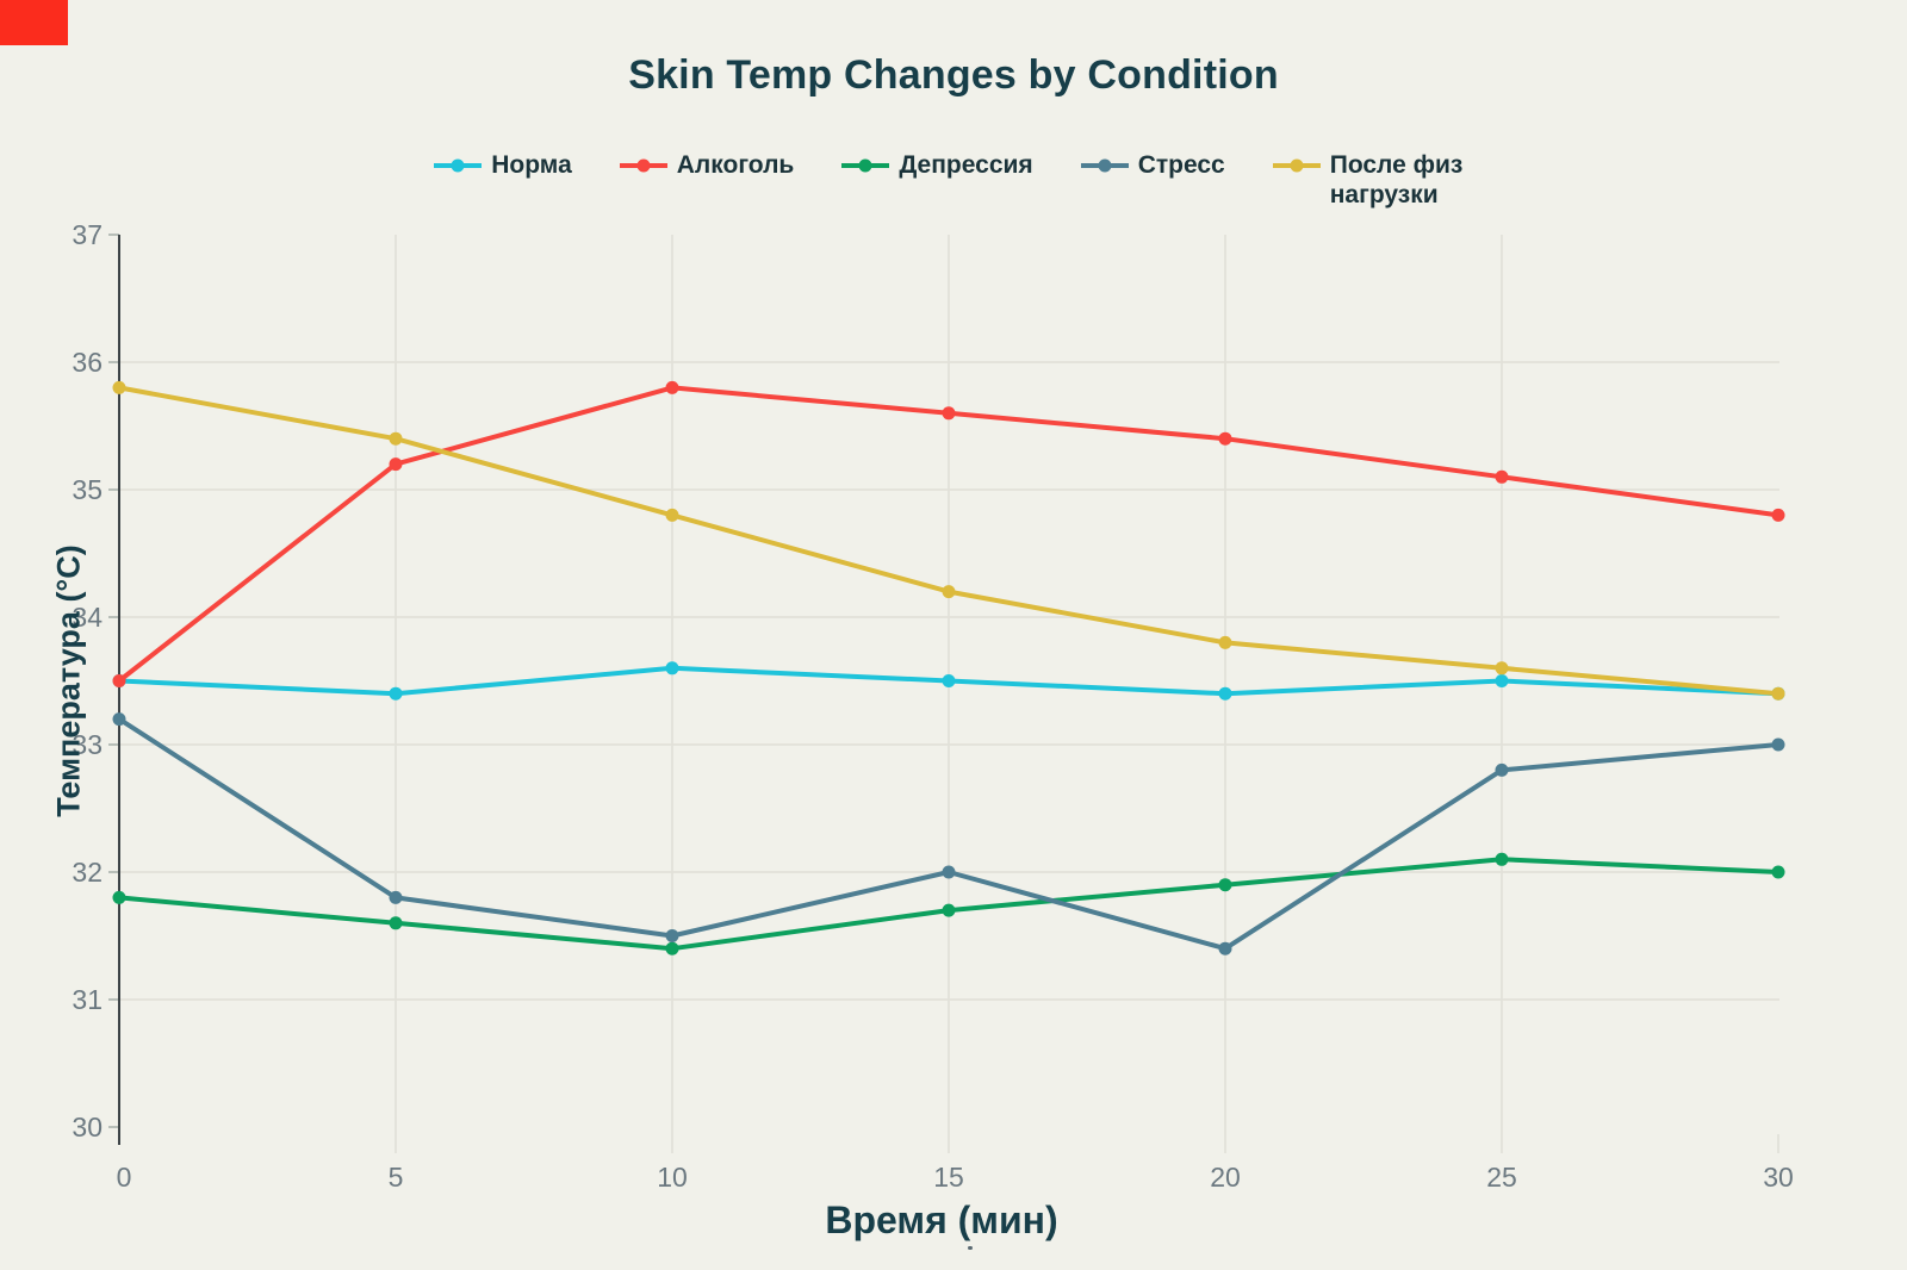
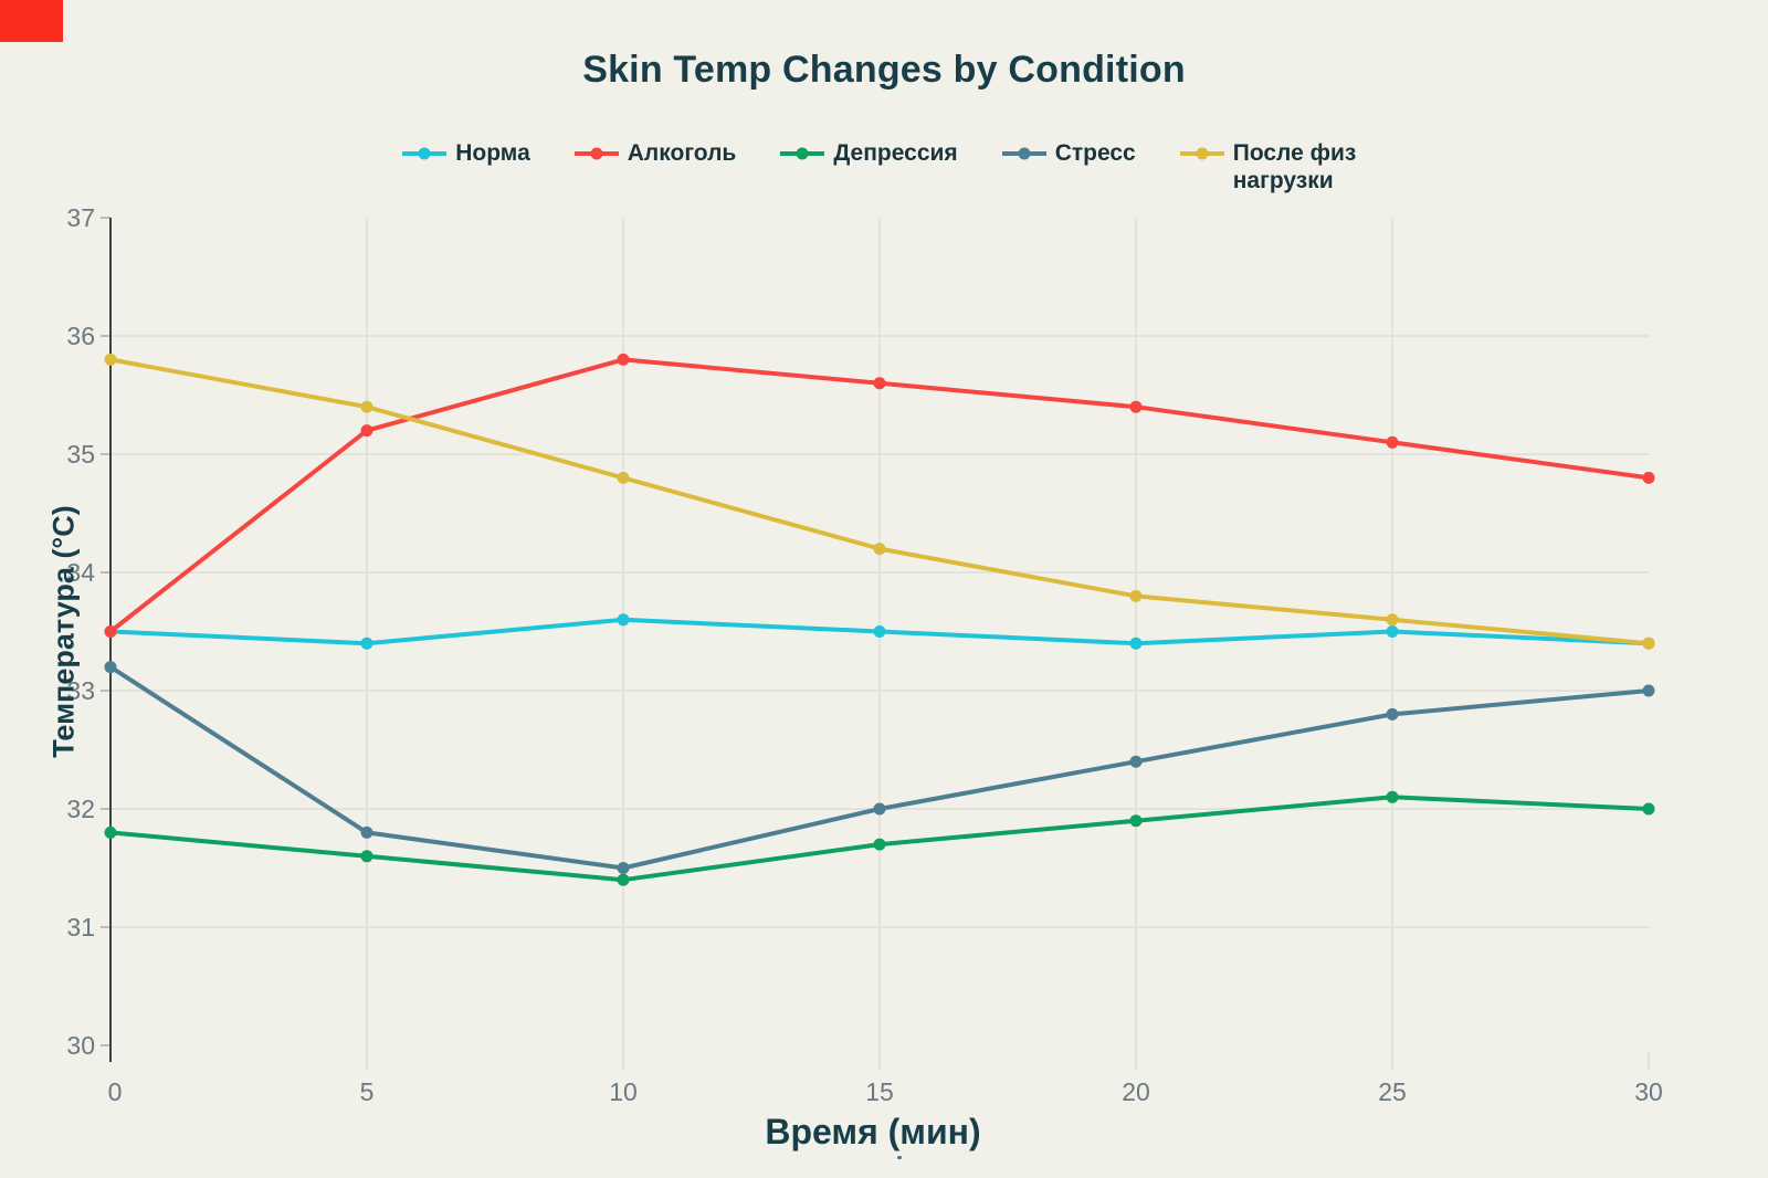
Стресс/20: 31.4 -> 32.4
